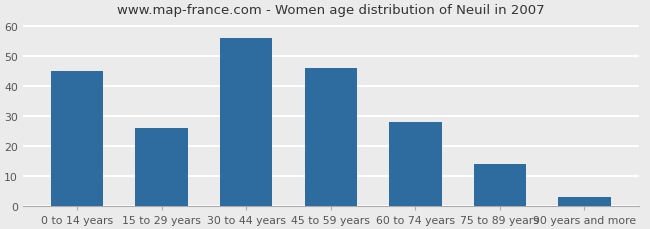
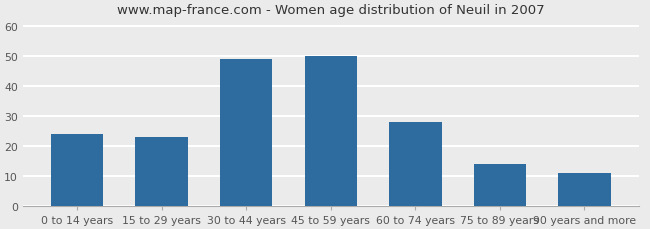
0 to 14 years: 45 -> 24
15 to 29 years: 26 -> 23
30 to 44 years: 56 -> 49
45 to 59 years: 46 -> 50
90 years and more: 3 -> 11
